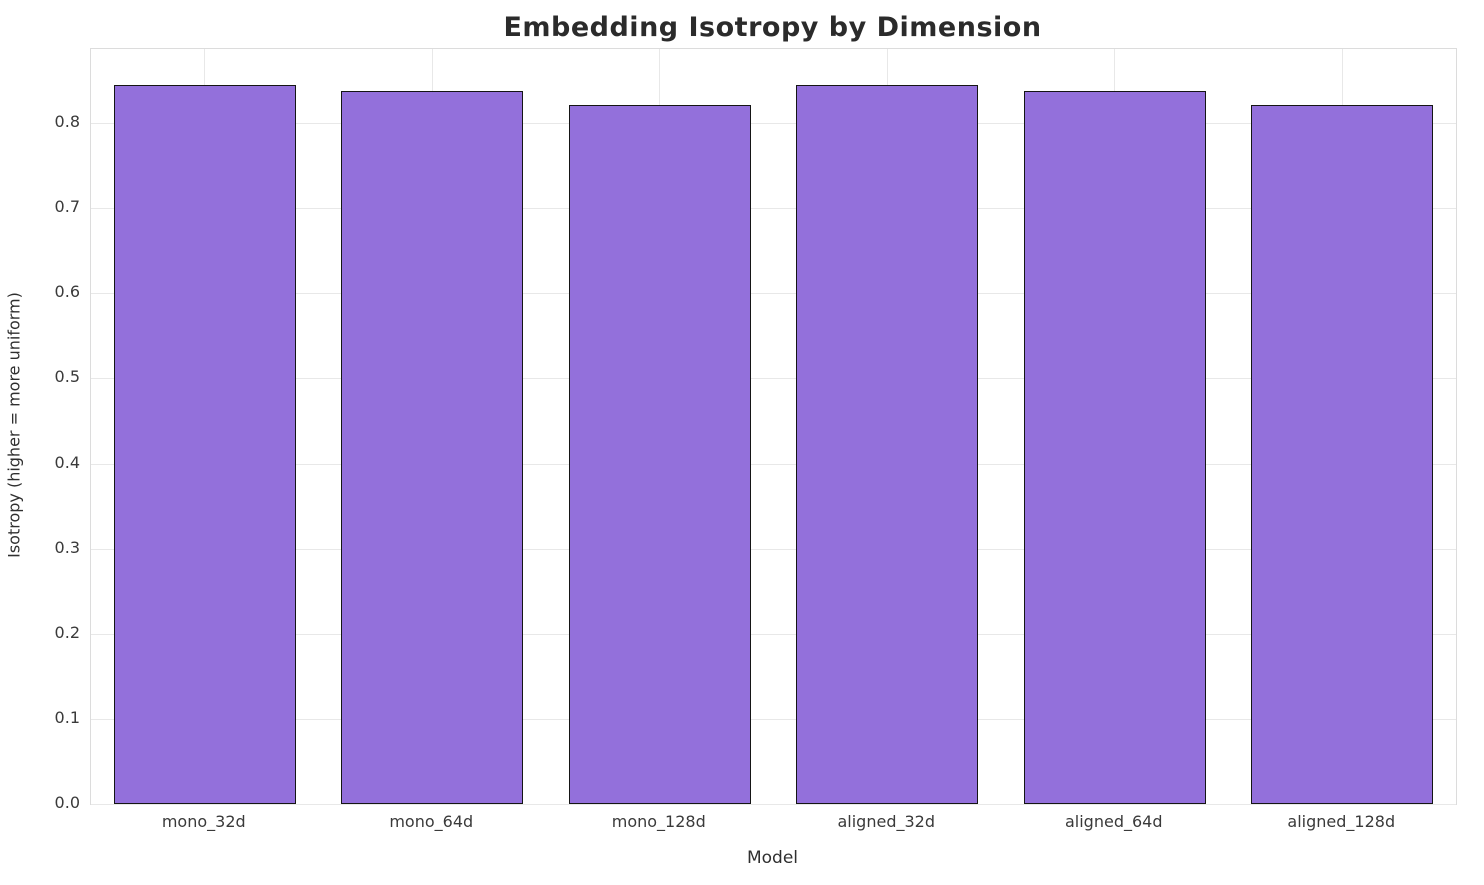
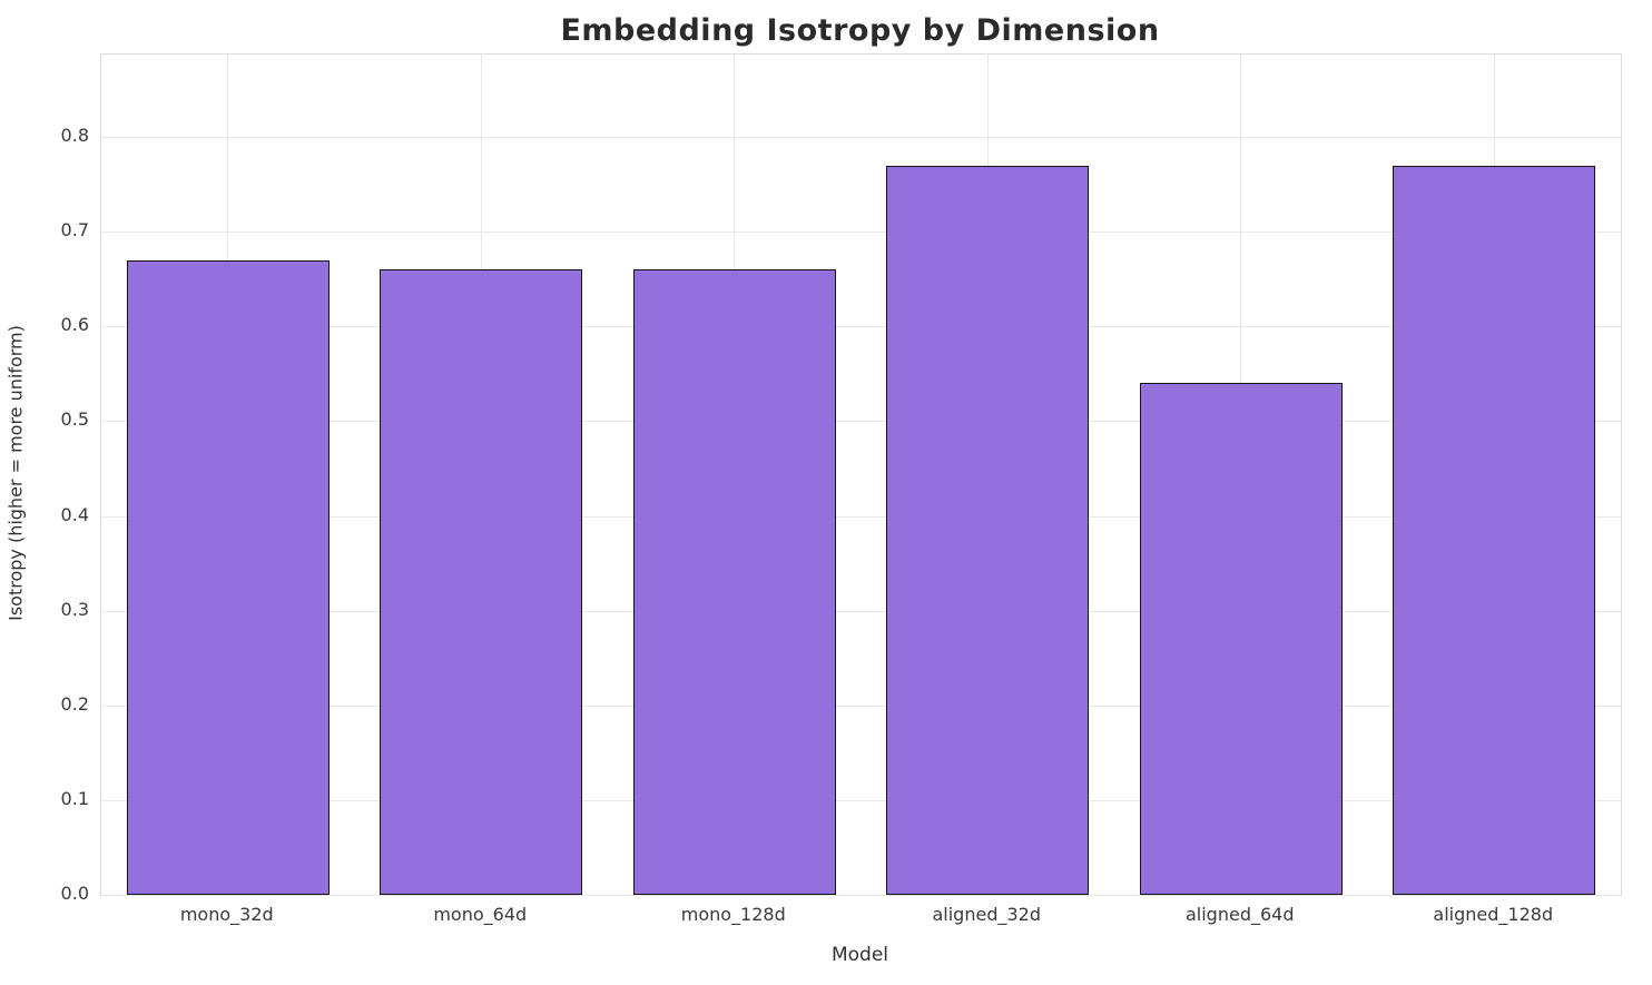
mono_32d: 0.84 -> 0.67
mono_64d: 0.84 -> 0.66
mono_128d: 0.82 -> 0.66
aligned_32d: 0.84 -> 0.77
aligned_64d: 0.84 -> 0.54
aligned_128d: 0.82 -> 0.77
